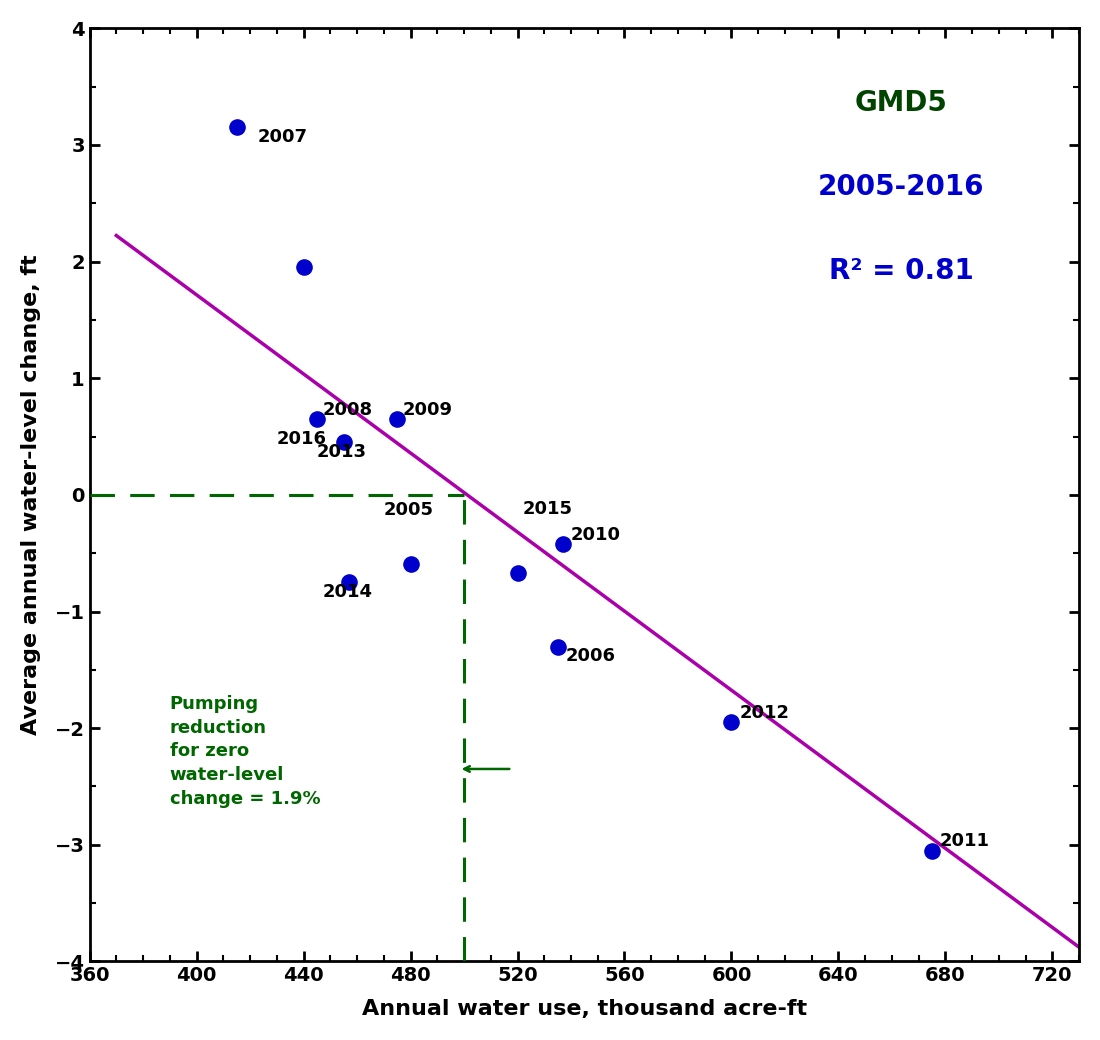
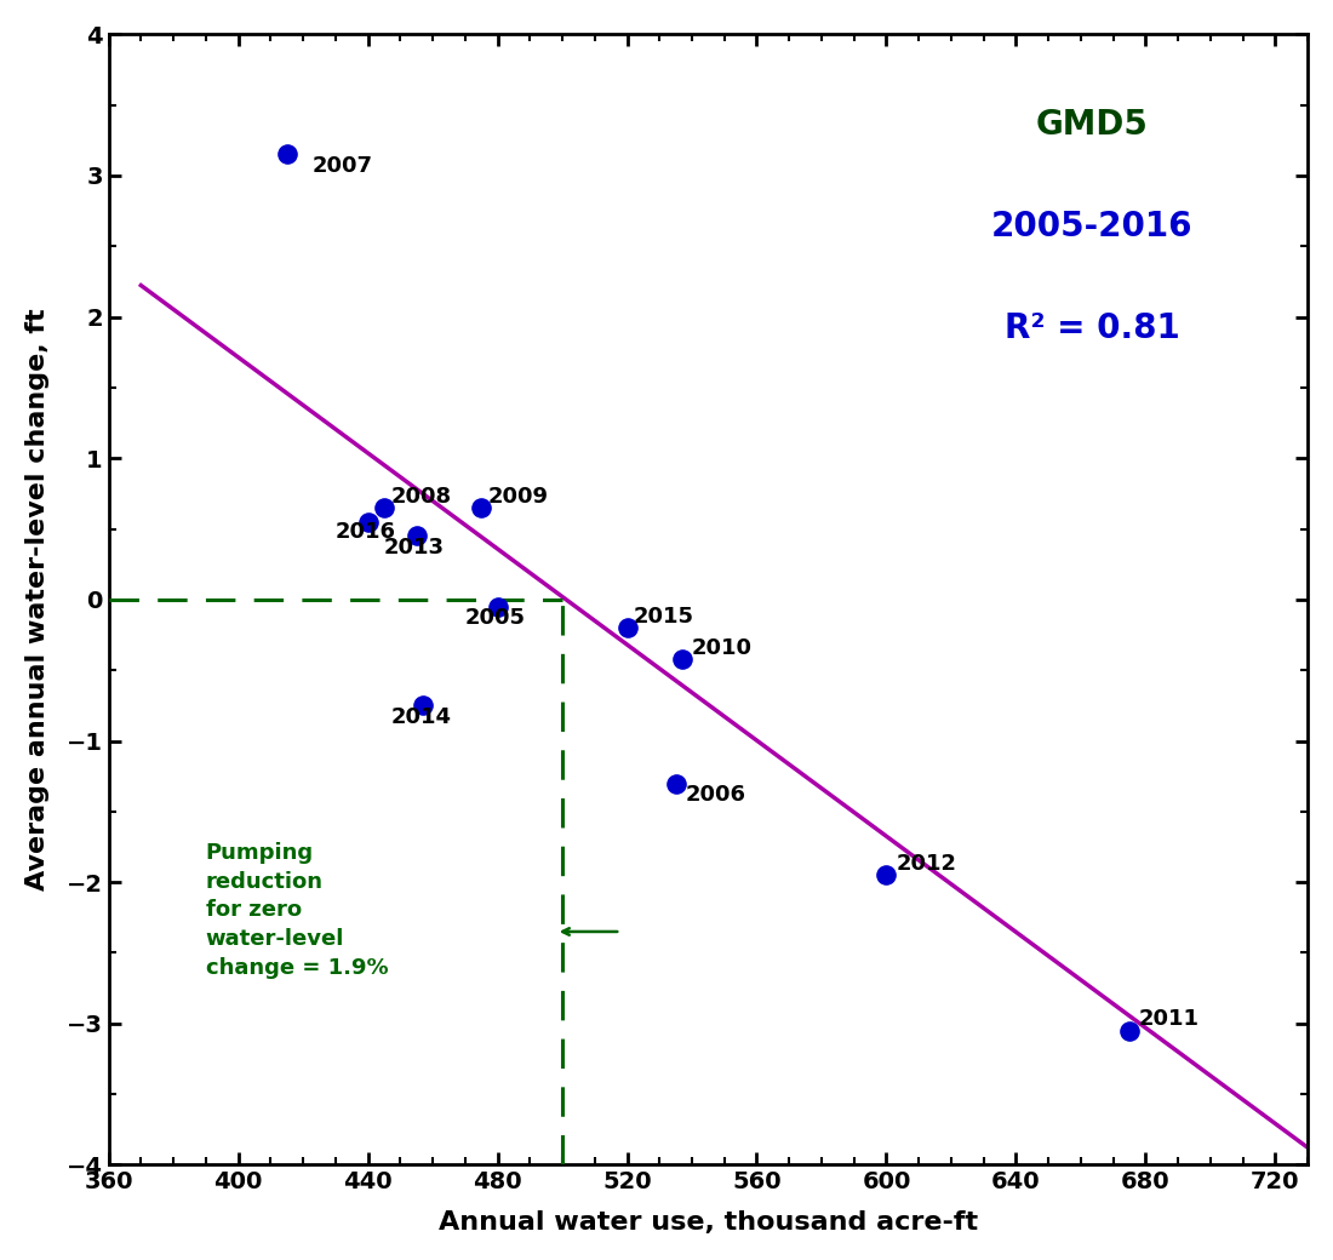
440: 1.95 -> 0.55
480: -0.59 -> -0.05
520: -0.67 -> -0.20
